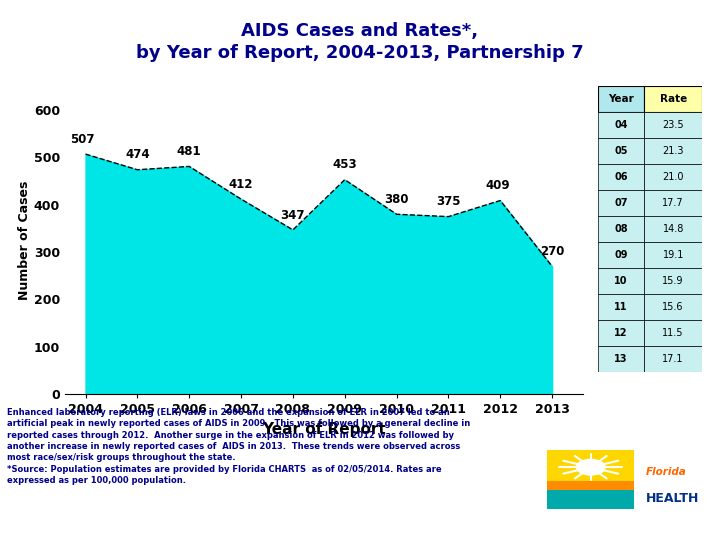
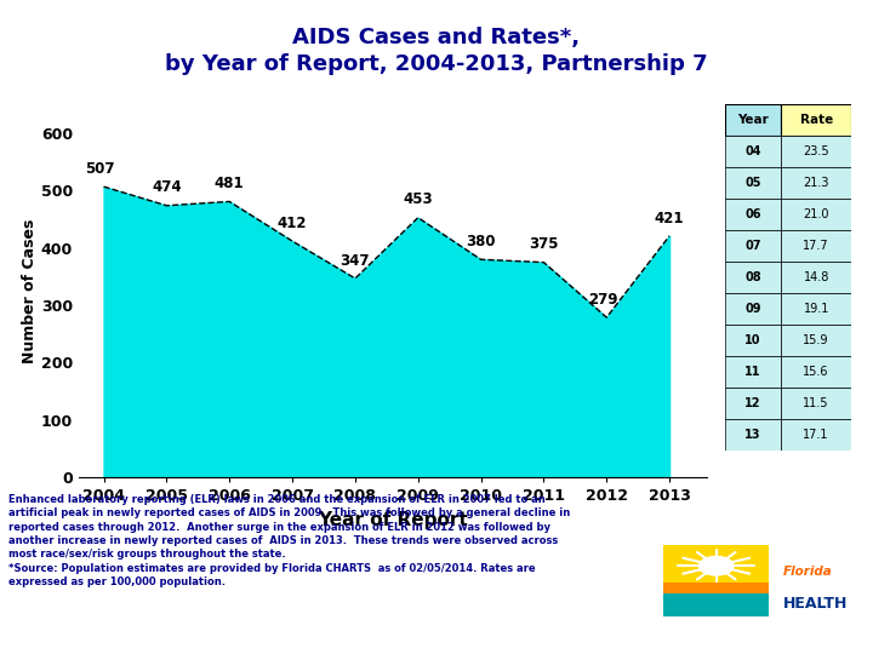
2012: 409 -> 279
2013: 270 -> 421
